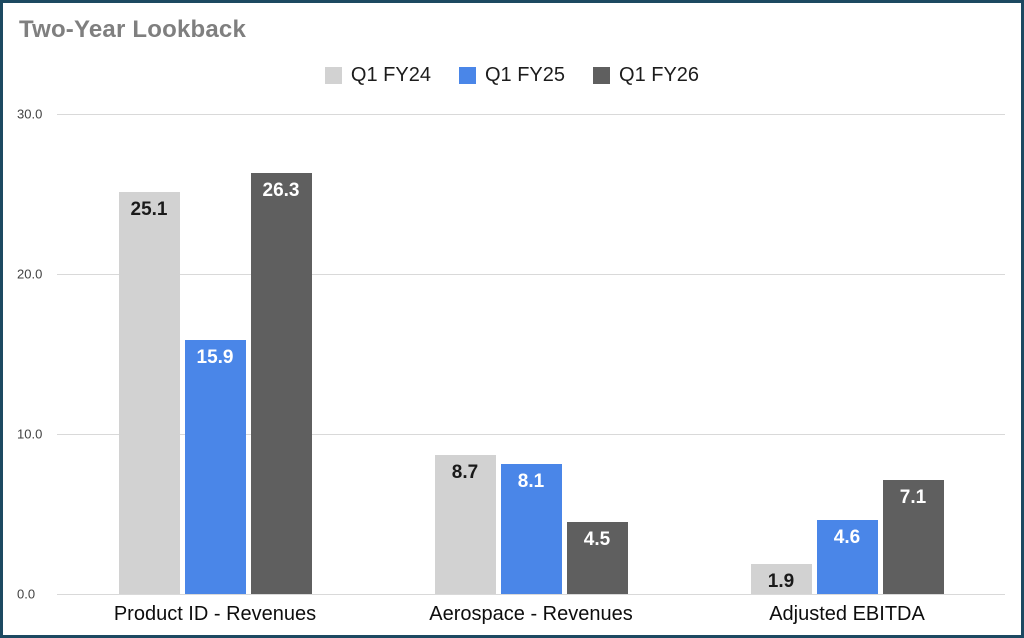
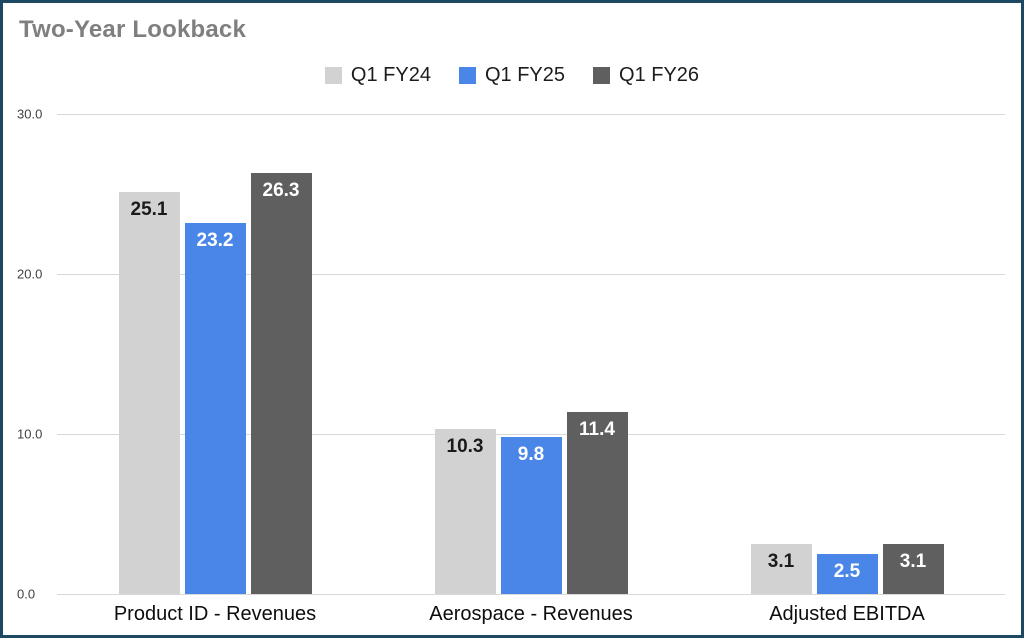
Q1 FY25/Product ID - Revenues: 15.9 -> 23.2
Q1 FY24/Aerospace - Revenues: 8.7 -> 10.3
Q1 FY25/Aerospace - Revenues: 8.1 -> 9.8
Q1 FY26/Aerospace - Revenues: 4.5 -> 11.4
Q1 FY24/Adjusted EBITDA: 1.9 -> 3.1
Q1 FY25/Adjusted EBITDA: 4.6 -> 2.5
Q1 FY26/Adjusted EBITDA: 7.1 -> 3.1
